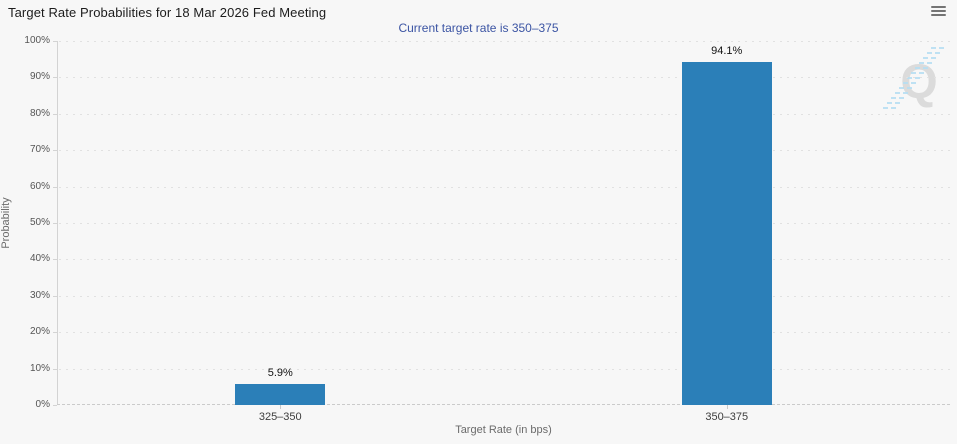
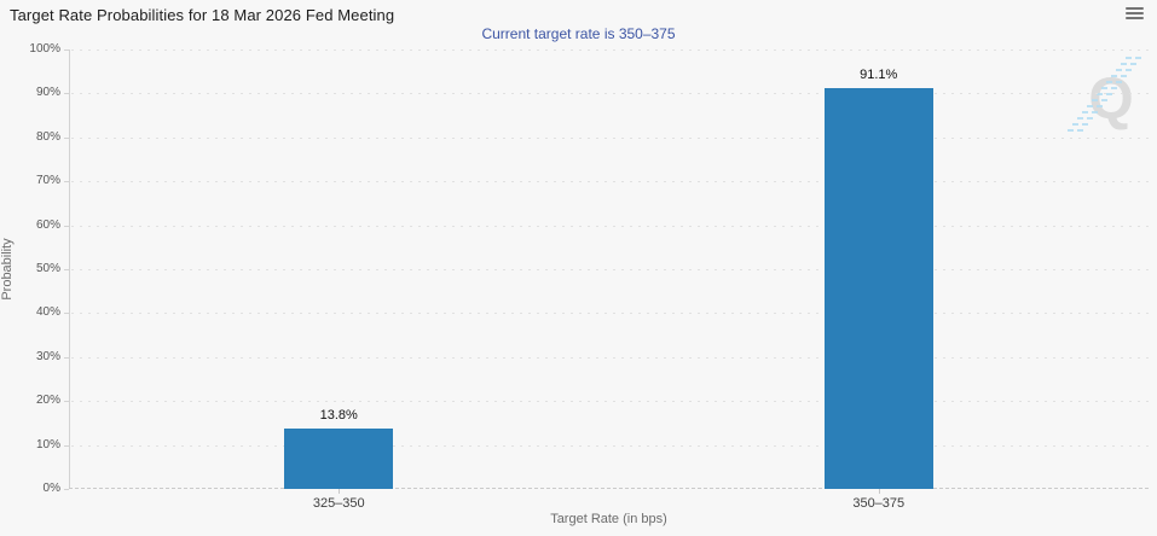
325–350: 5.9% -> 13.8%
350–375: 94.1% -> 91.1%
